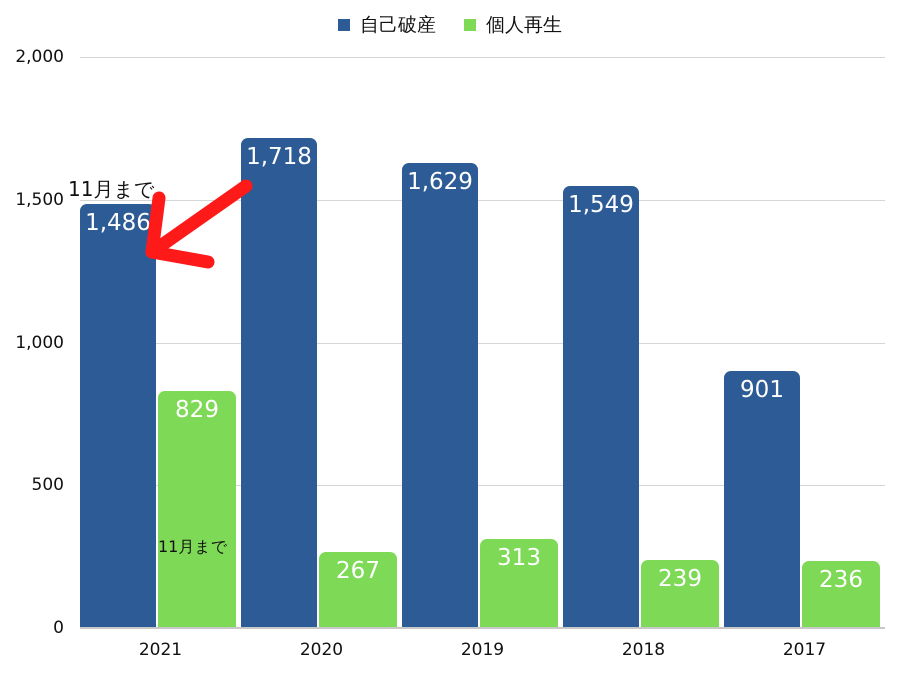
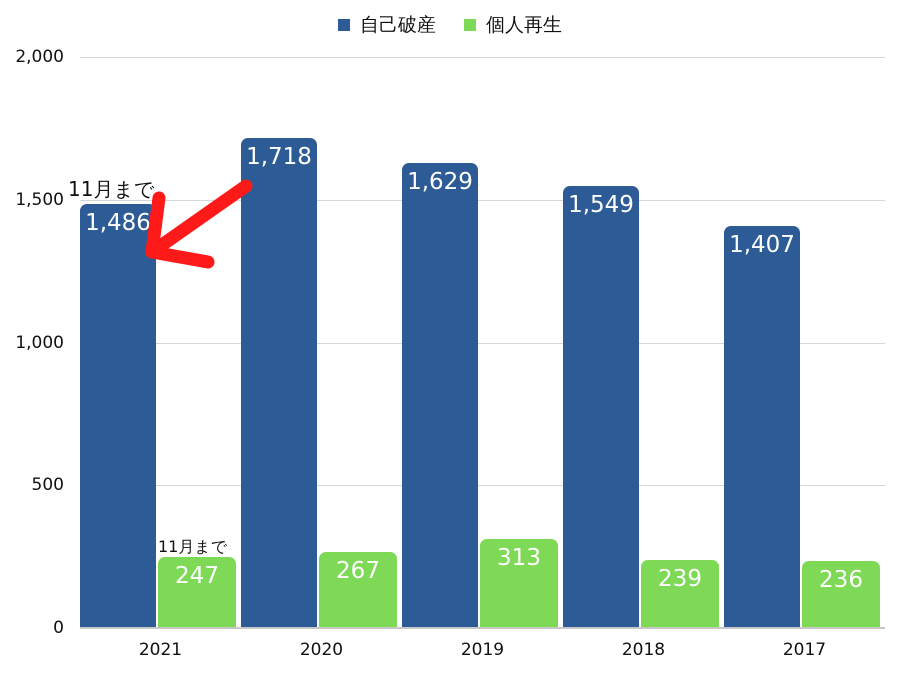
個人再生/2021: 829 -> 247
自己破産/2017: 901 -> 1,407
